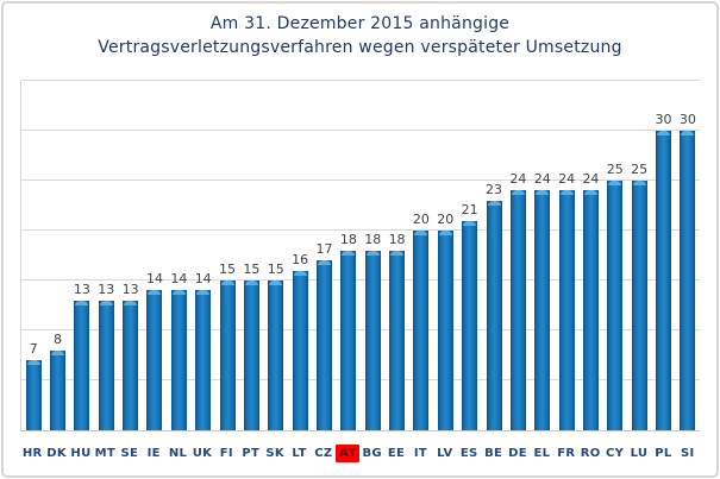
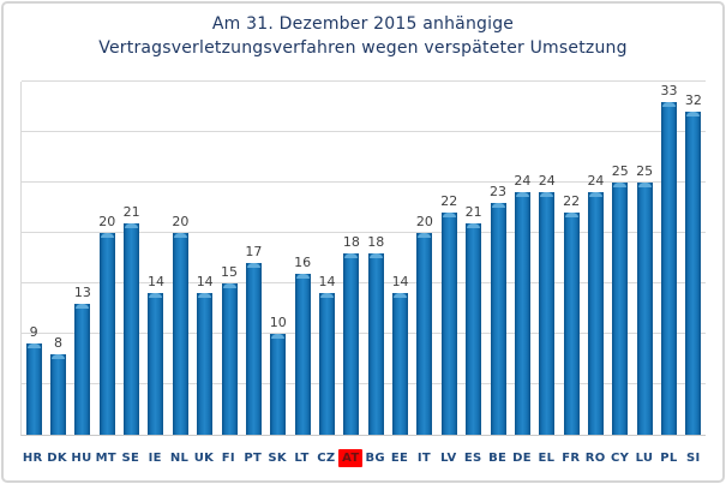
HR: 7 -> 9
MT: 13 -> 20
SE: 13 -> 21
NL: 14 -> 20
PT: 15 -> 17
SK: 15 -> 10
CZ: 17 -> 14
EE: 18 -> 14
LV: 20 -> 22
FR: 24 -> 22
PL: 30 -> 33
SI: 30 -> 32
